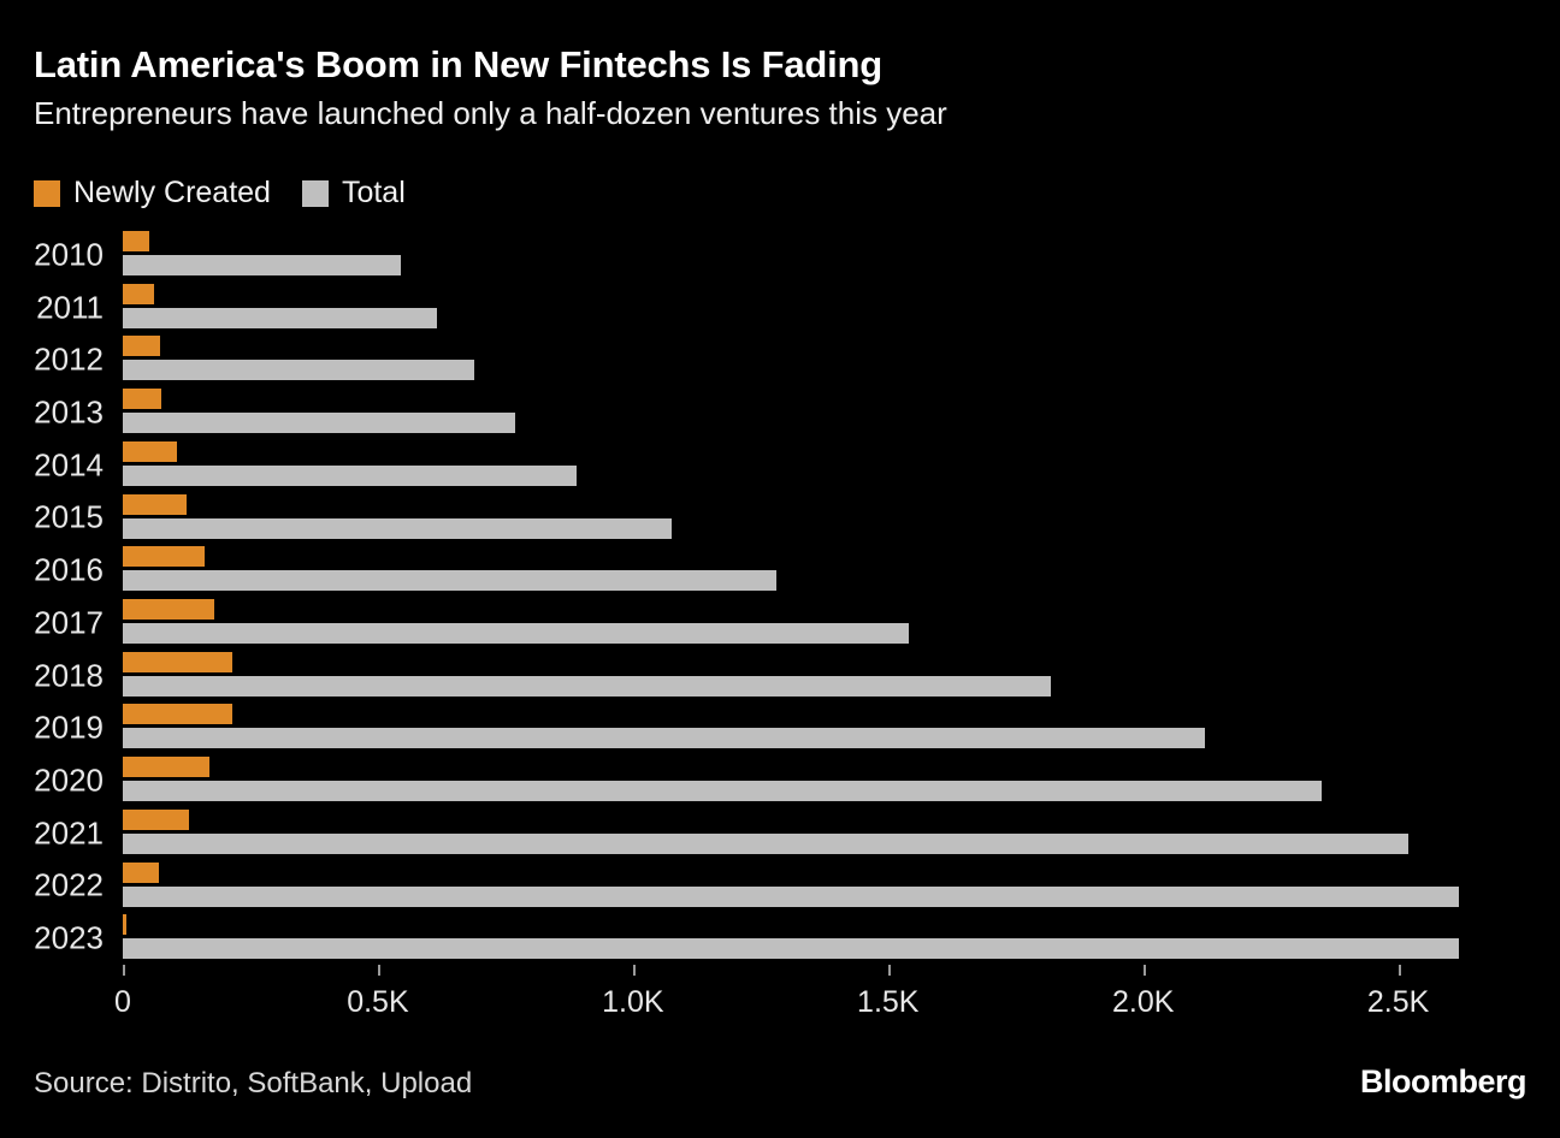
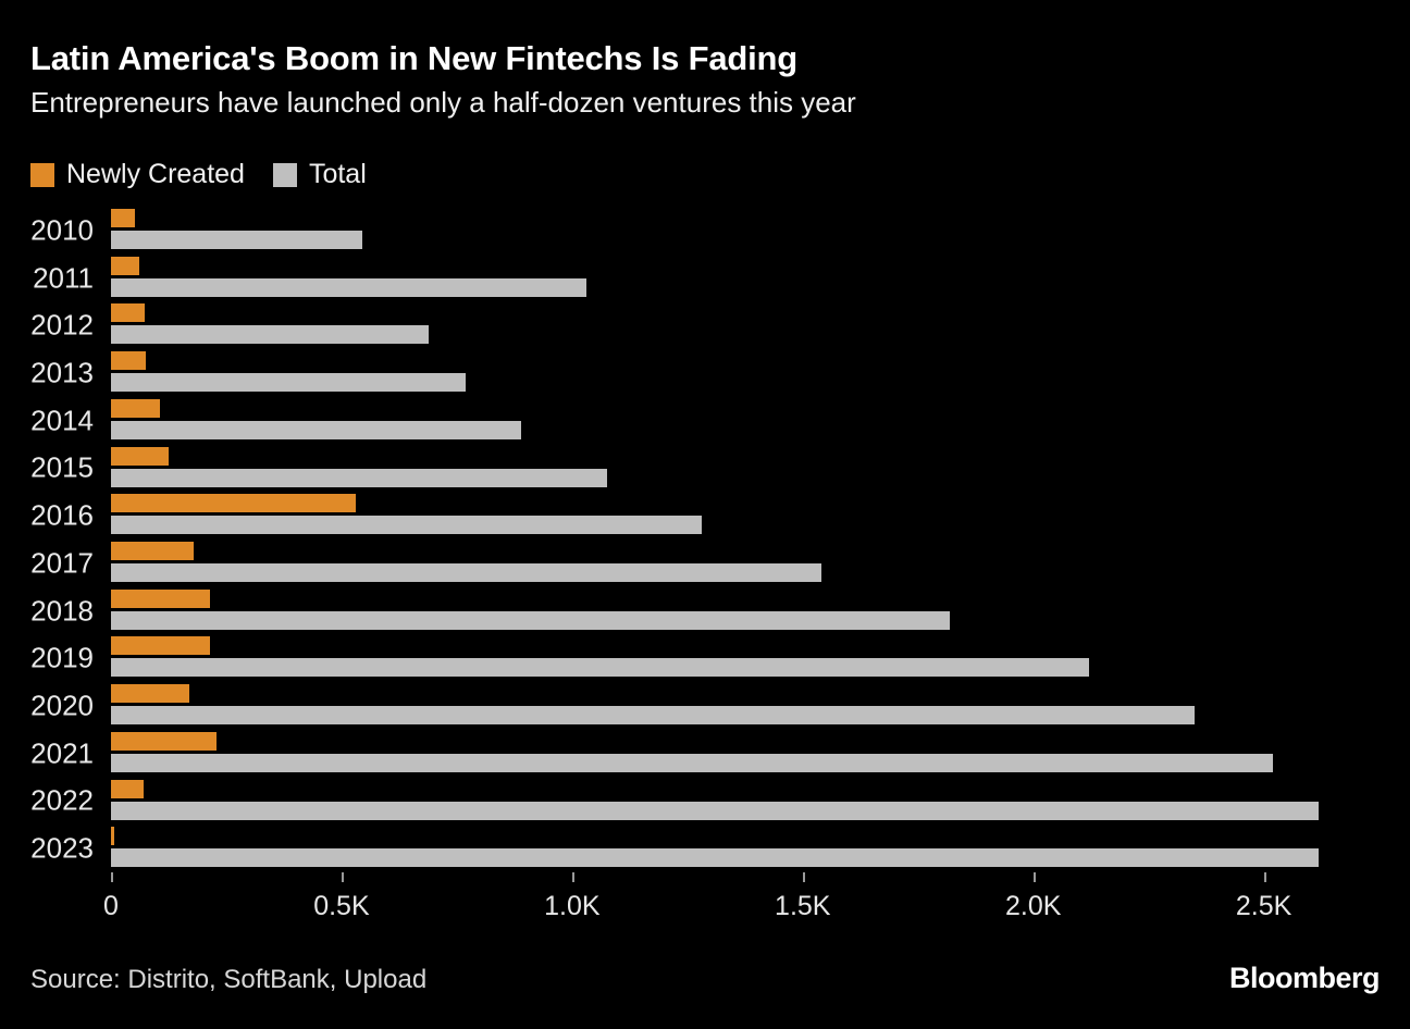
Total/2011: 0.62K -> 1.03K
Newly Created/2016: 0.16K -> 0.53K
Newly Created/2021: 0.13K -> 0.23K
